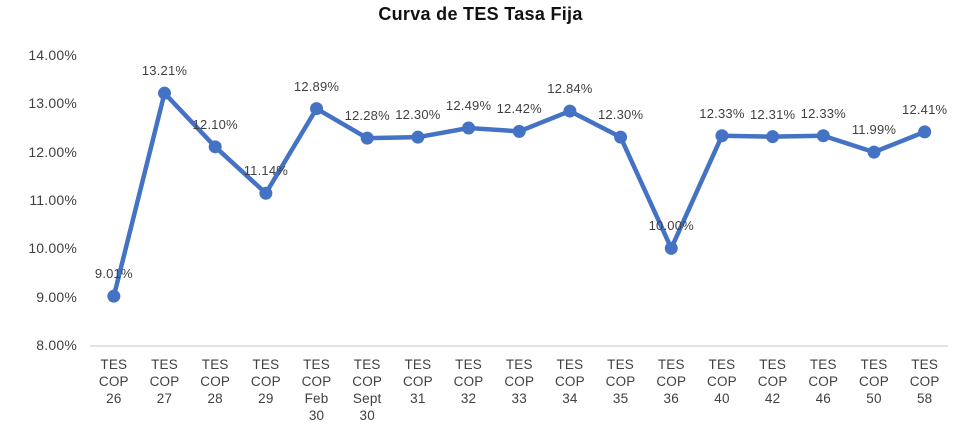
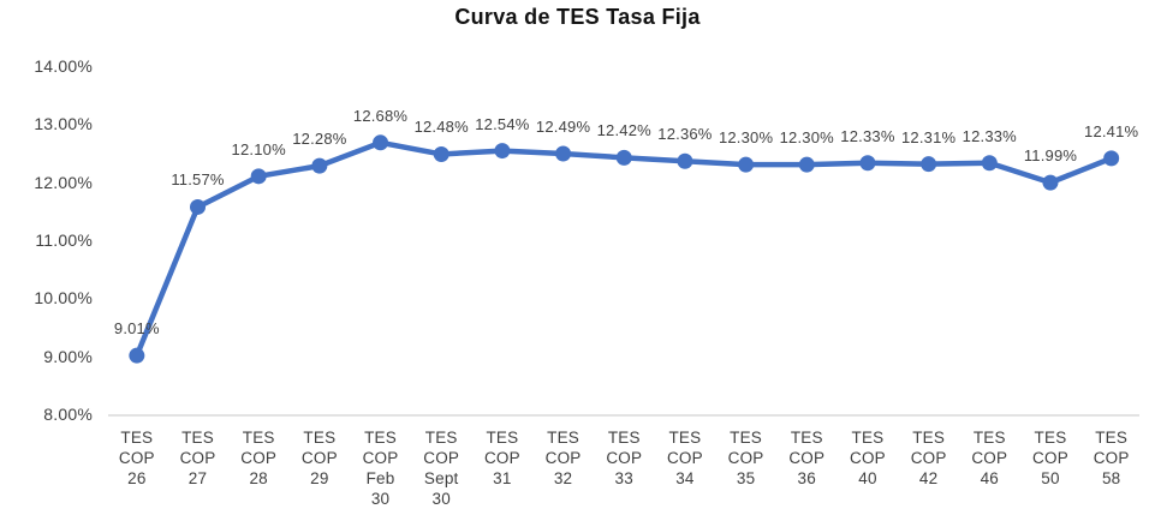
TES COP 27: 13.21% -> 11.57%
TES COP 29: 11.14% -> 12.28%
TES COP Feb 30: 12.89% -> 12.68%
TES COP Sept 30: 12.28% -> 12.48%
TES COP 31: 12.30% -> 12.54%
TES COP 34: 12.84% -> 12.36%
TES COP 36: 10.00% -> 12.30%
